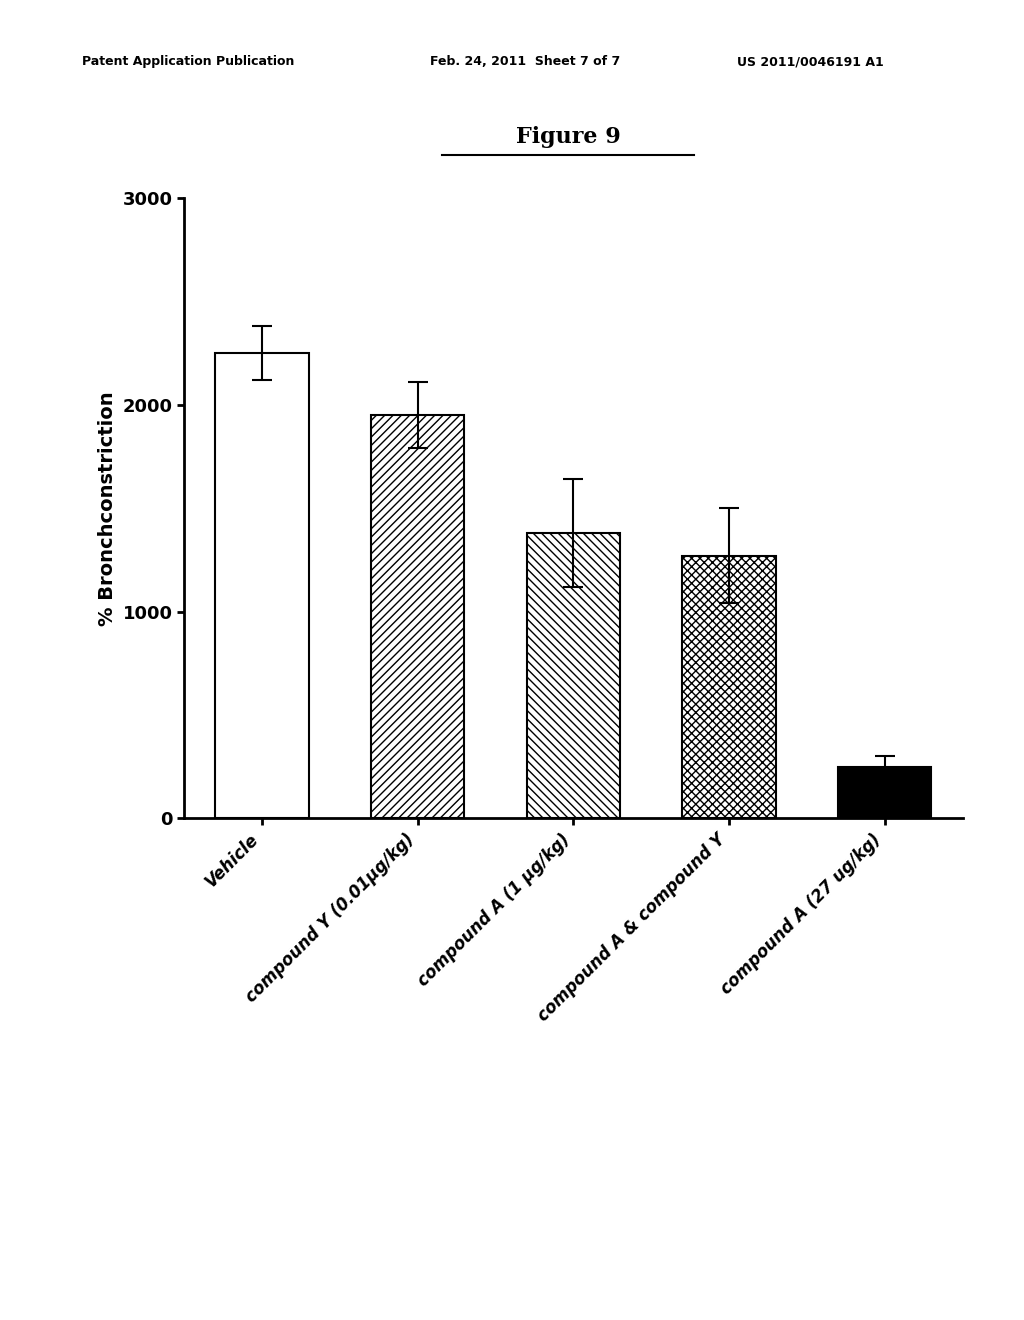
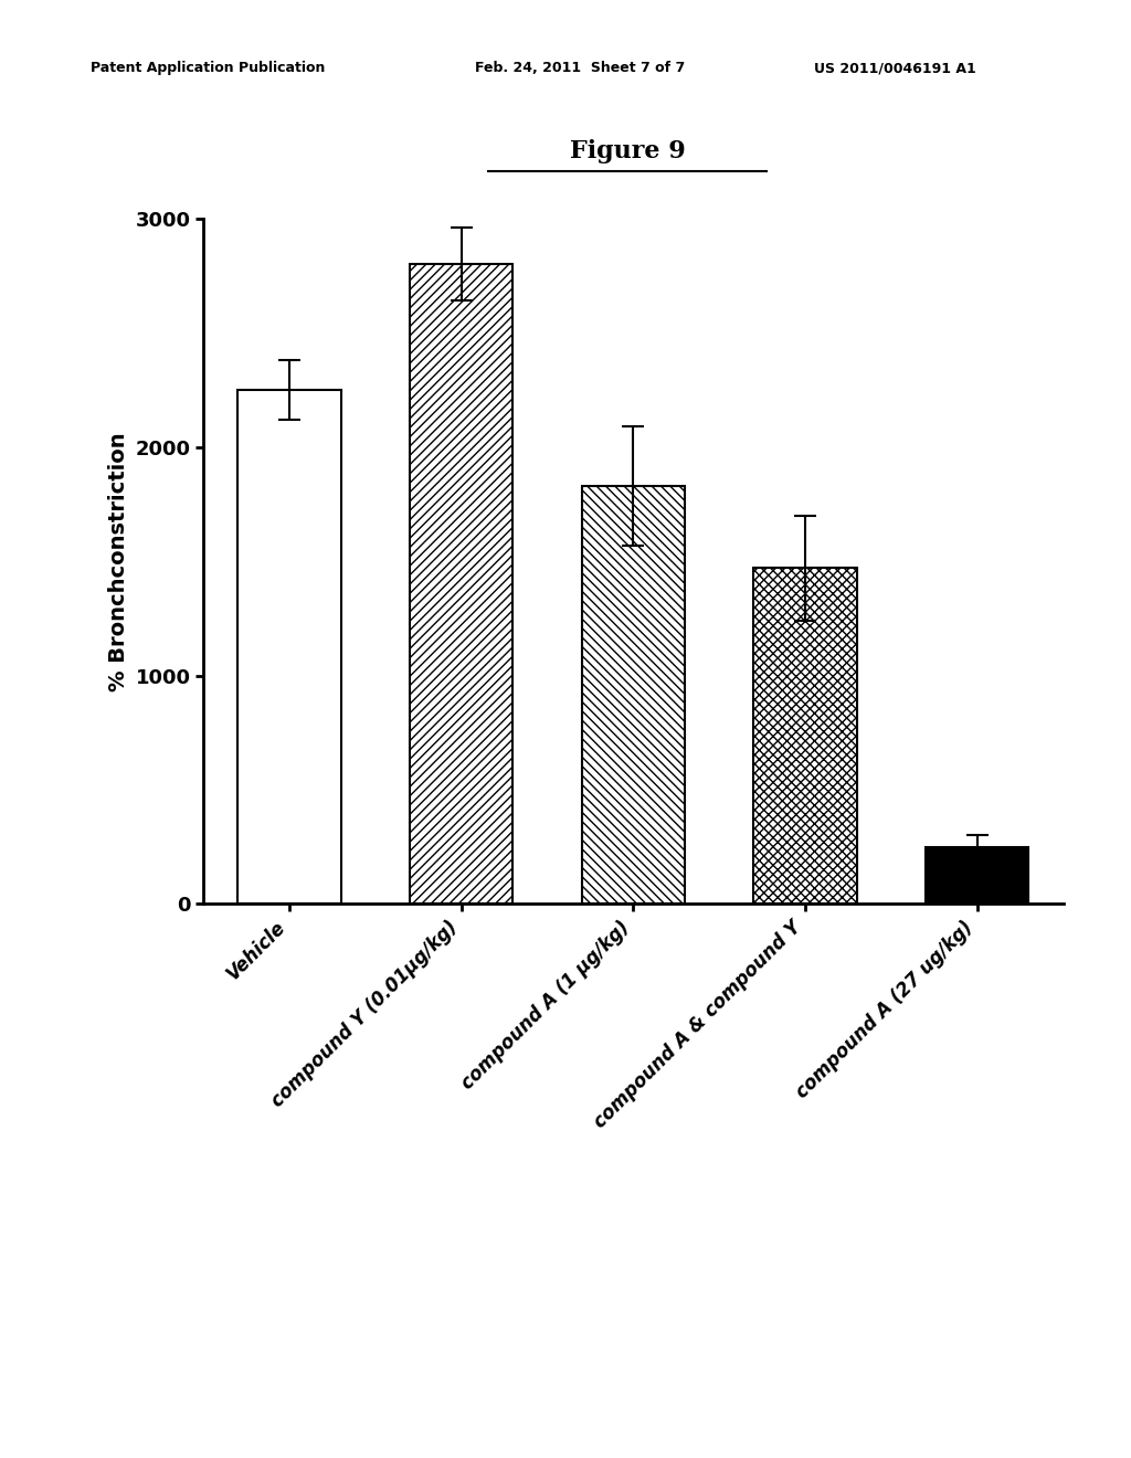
compound Y (0.01μg/kg): 1950 -> 2800
compound A (1 μg/kg): 1380 -> 1830
compound A & compound Y: 1270 -> 1470
